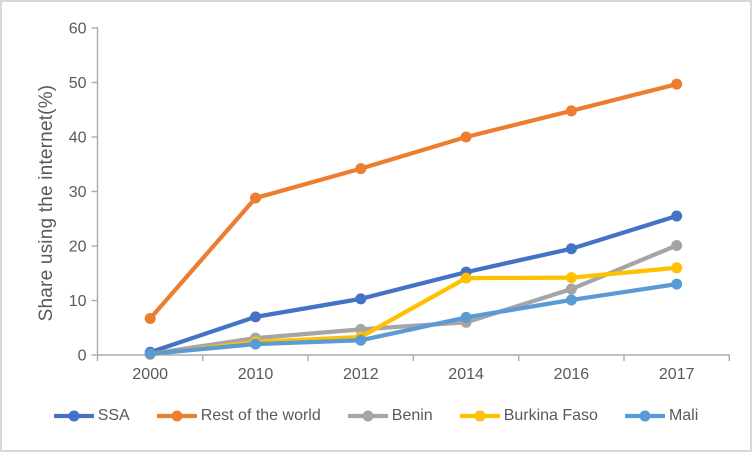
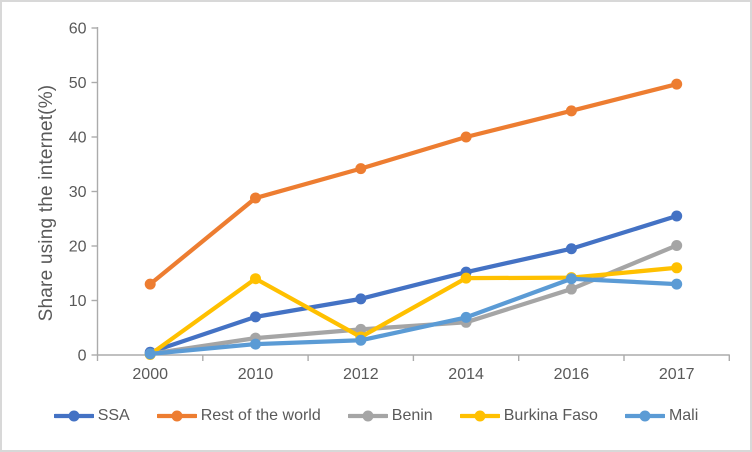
Rest of the world/2000: 7 -> 13
Burkina Faso/2010: 2 -> 14
Mali/2016: 10 -> 14
